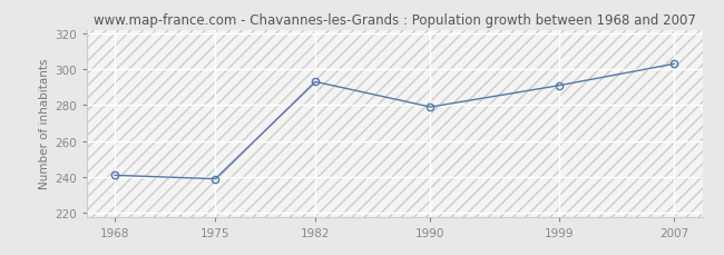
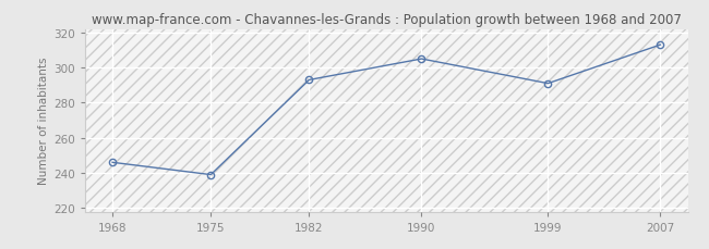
1968: 241 -> 246
1990: 279 -> 305
2007: 303 -> 313
